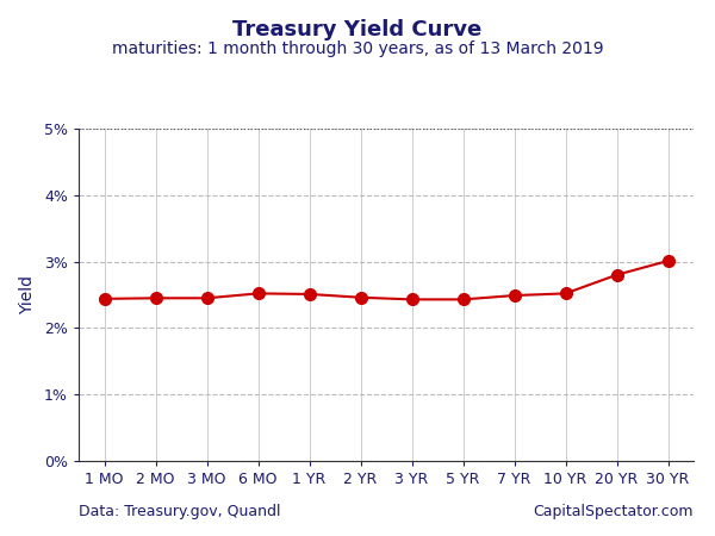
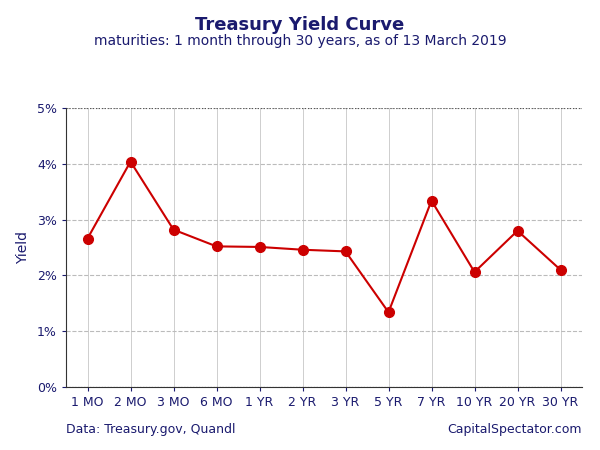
1 MO: 2.44% -> 2.66%
2 MO: 2.45% -> 4.04%
3 MO: 2.45% -> 2.82%
5 YR: 2.43% -> 1.34%
7 YR: 2.49% -> 3.34%
10 YR: 2.52% -> 2.06%
30 YR: 3.01% -> 2.10%
